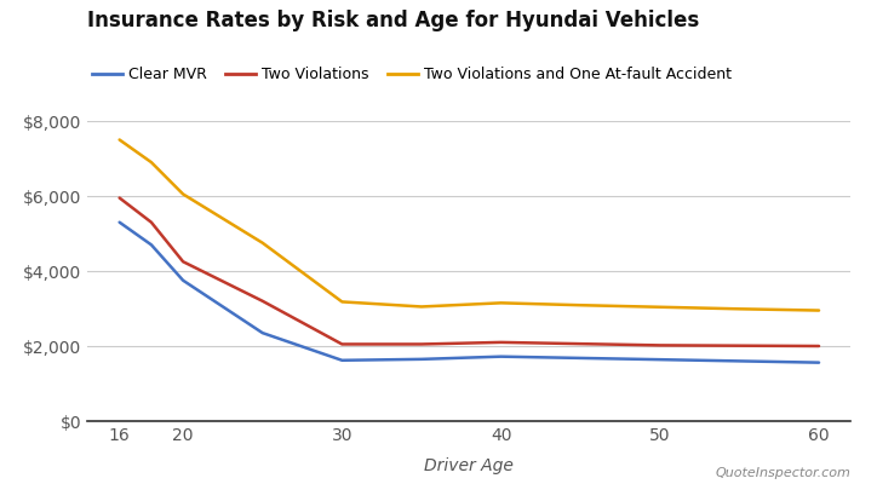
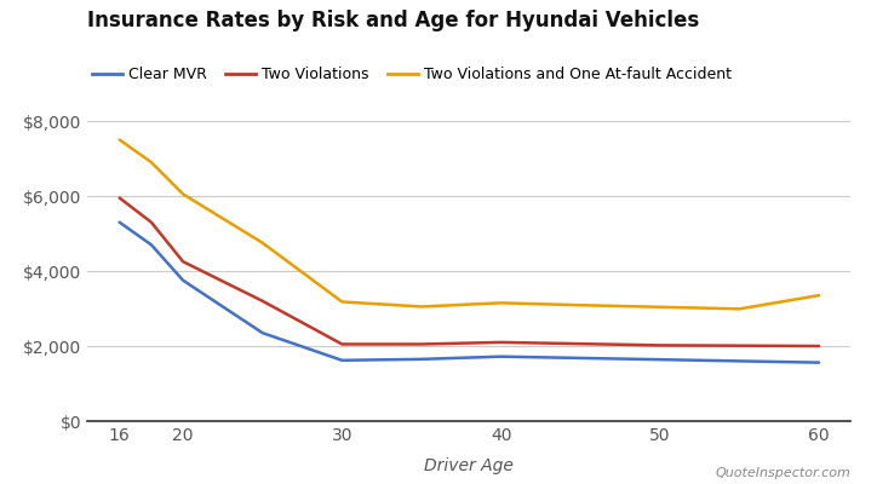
Two Violations and One At-fault Accident/60: $2,950 -> $3,350
